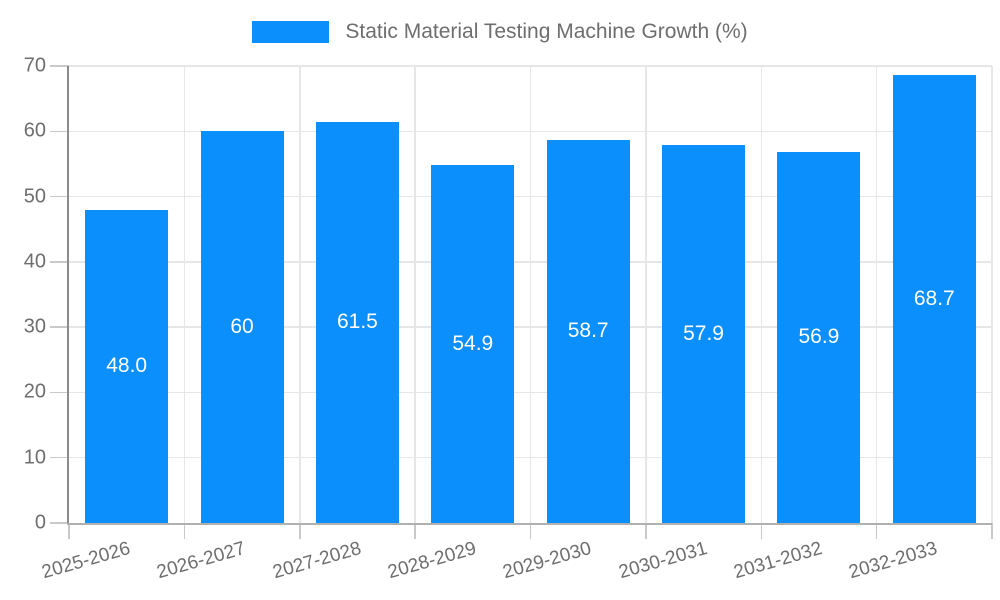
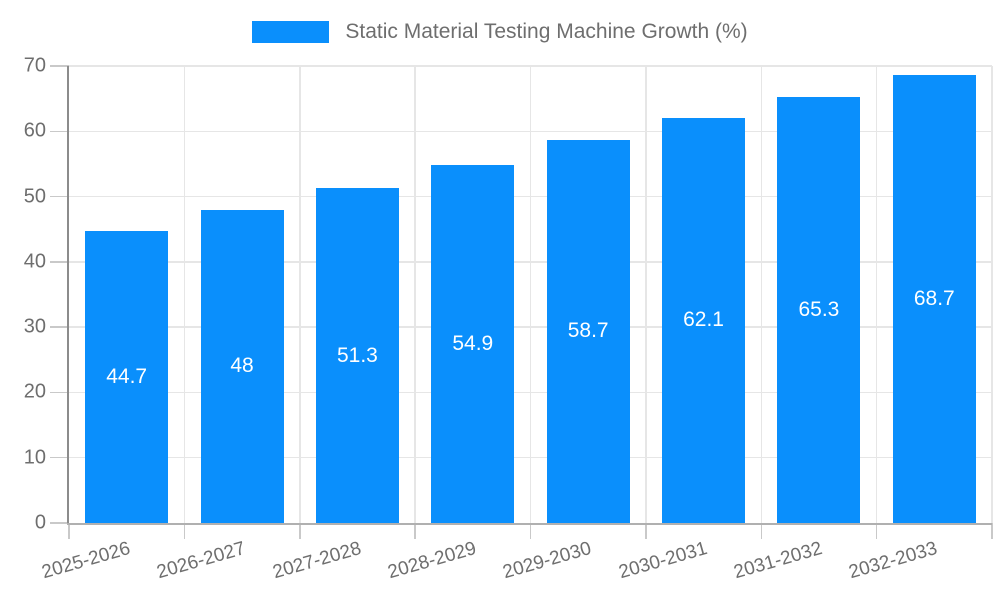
2025-2026: 48.0 -> 44.7
2026-2027: 60 -> 48
2027-2028: 61.5 -> 51.3
2030-2031: 57.9 -> 62.1
2031-2032: 56.9 -> 65.3
